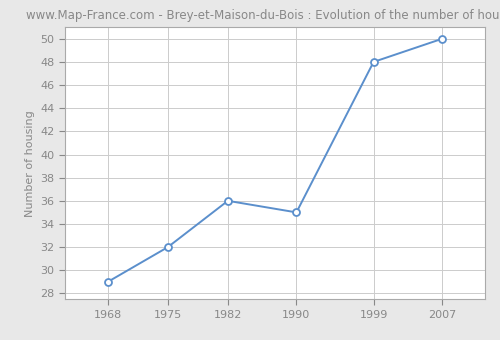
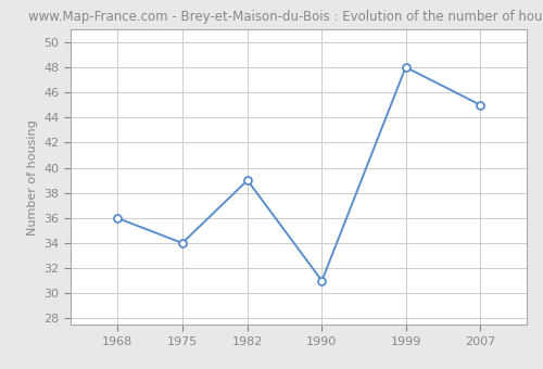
1968: 29 -> 36
1975: 32 -> 34
1982: 36 -> 39
1990: 35 -> 31
2007: 50 -> 45
